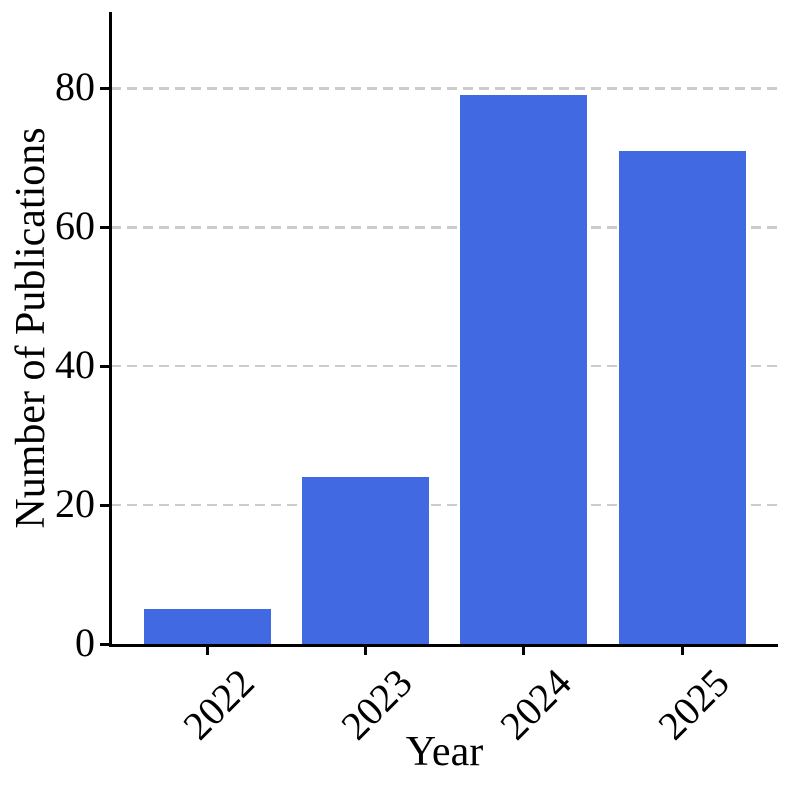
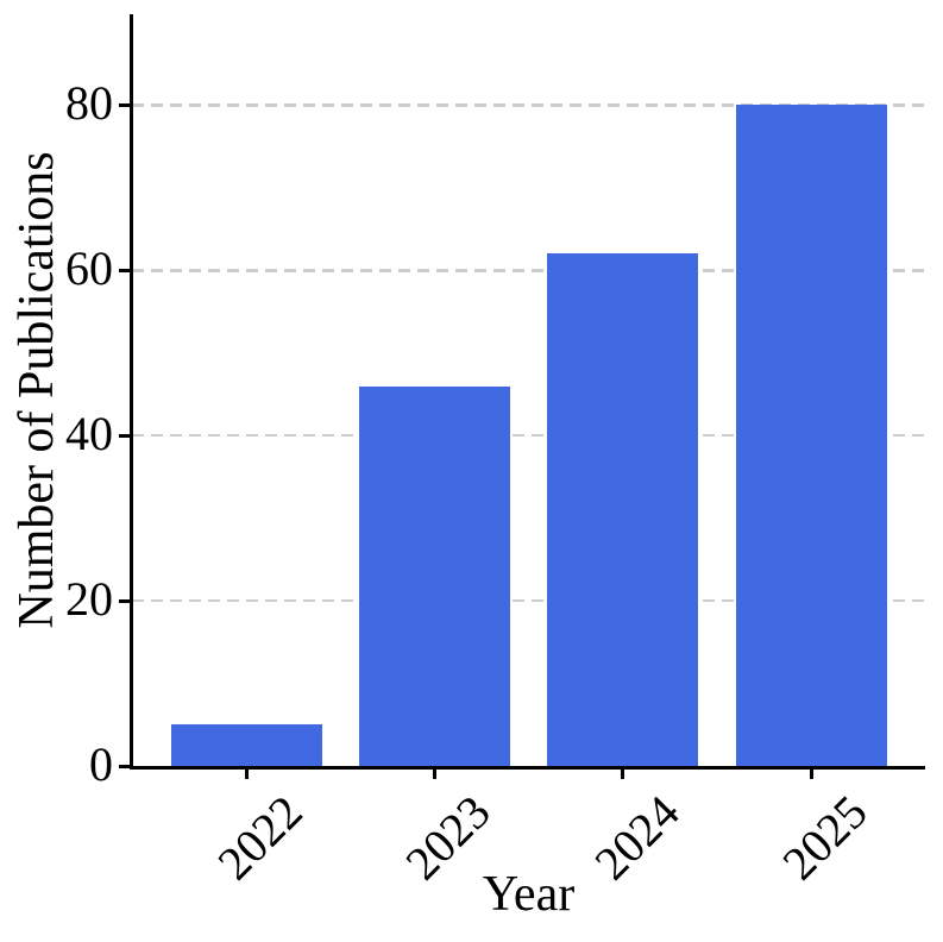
2023: 24 -> 46
2024: 79 -> 62
2025: 71 -> 80
